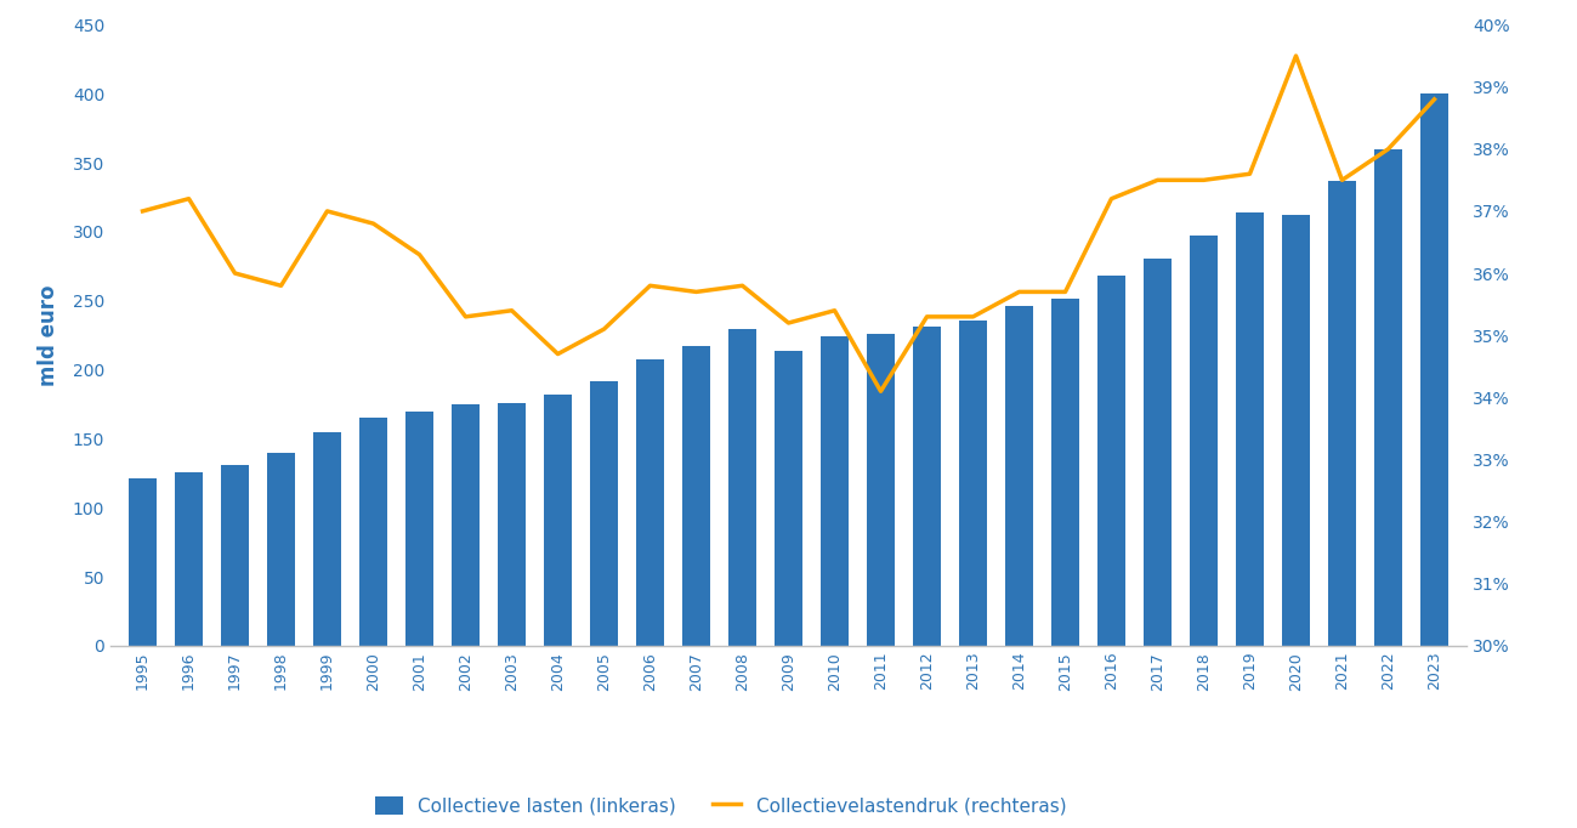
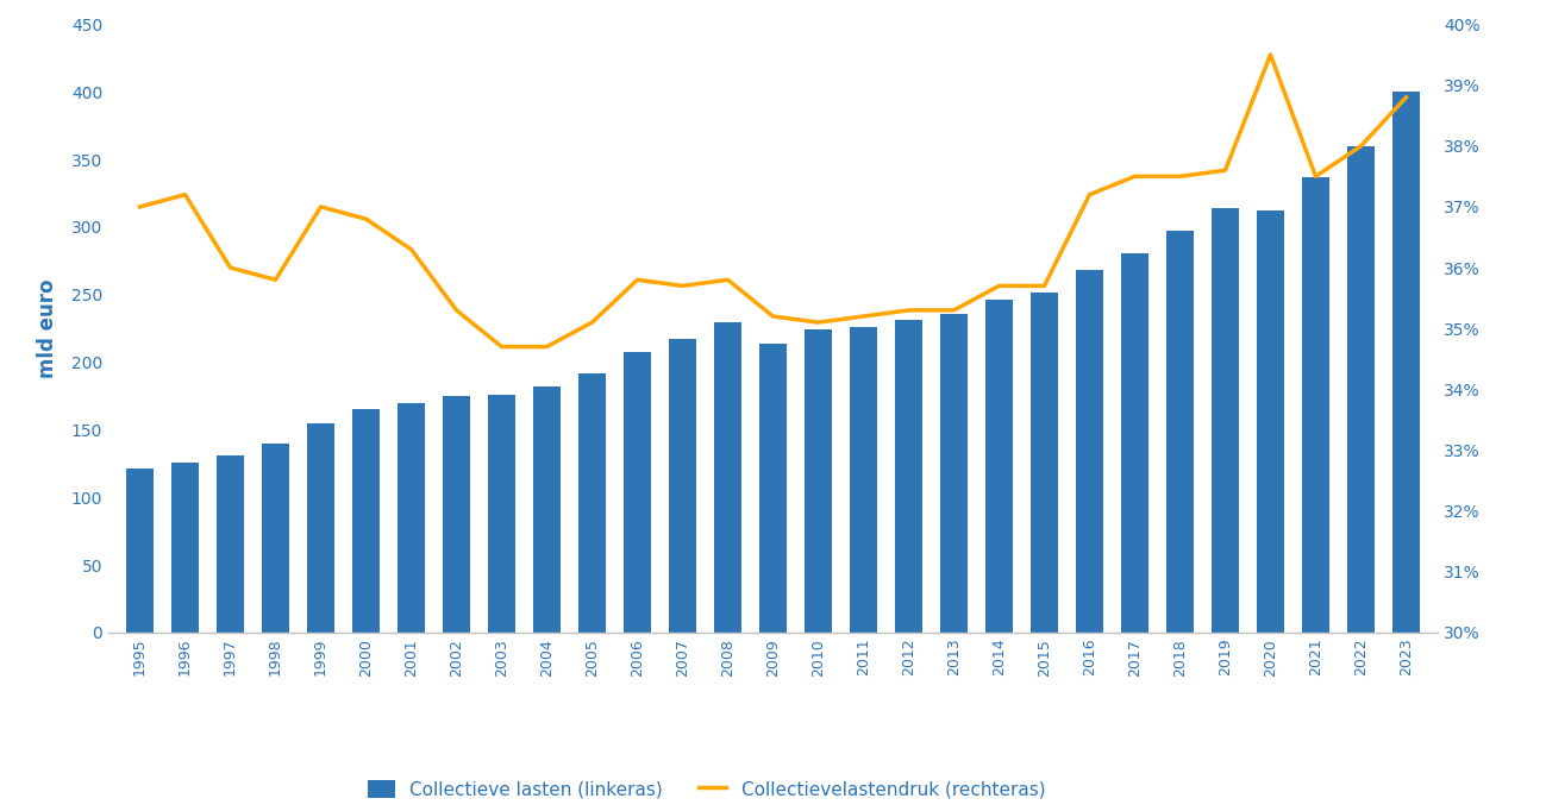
Collectievelastendruk (rechteras)/2003: 35.4% -> 34.7%
Collectievelastendruk (rechteras)/2010: 35.4% -> 35.1%
Collectievelastendruk (rechteras)/2011: 34.1% -> 35.2%
